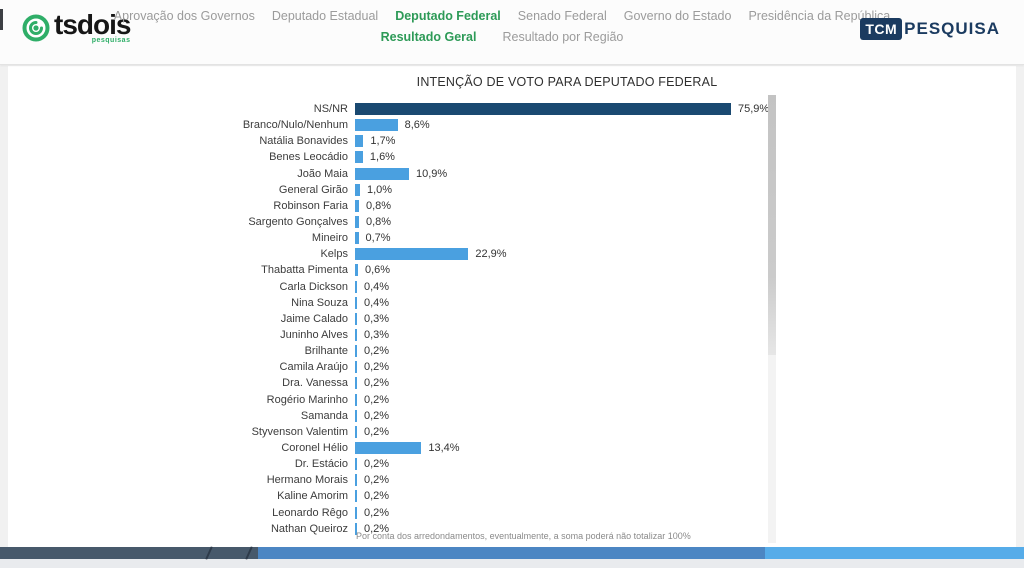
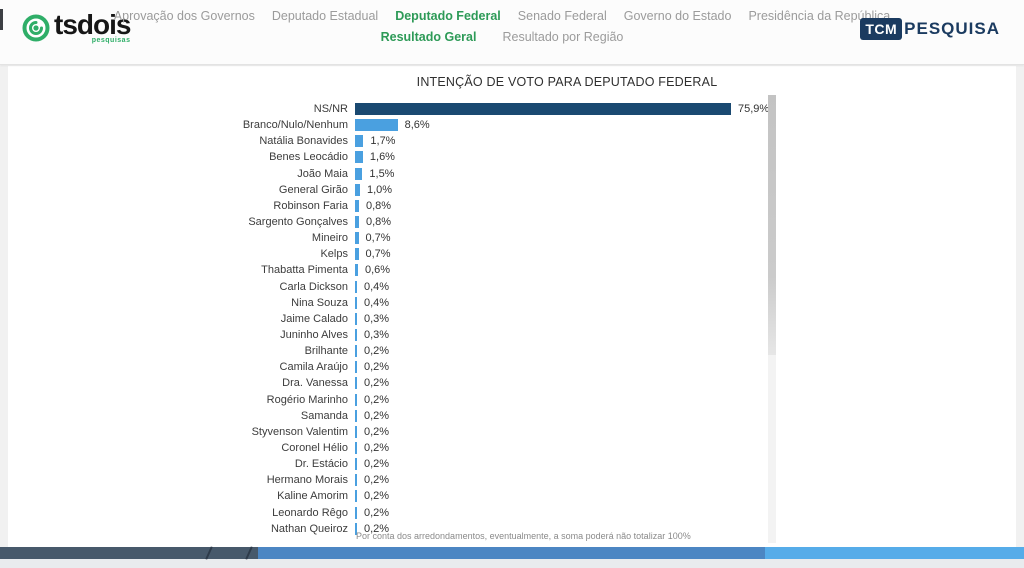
João Maia: 10,9% -> 1,5%
Kelps: 22,9% -> 0,7%
Coronel Hélio: 13,4% -> 0,2%
